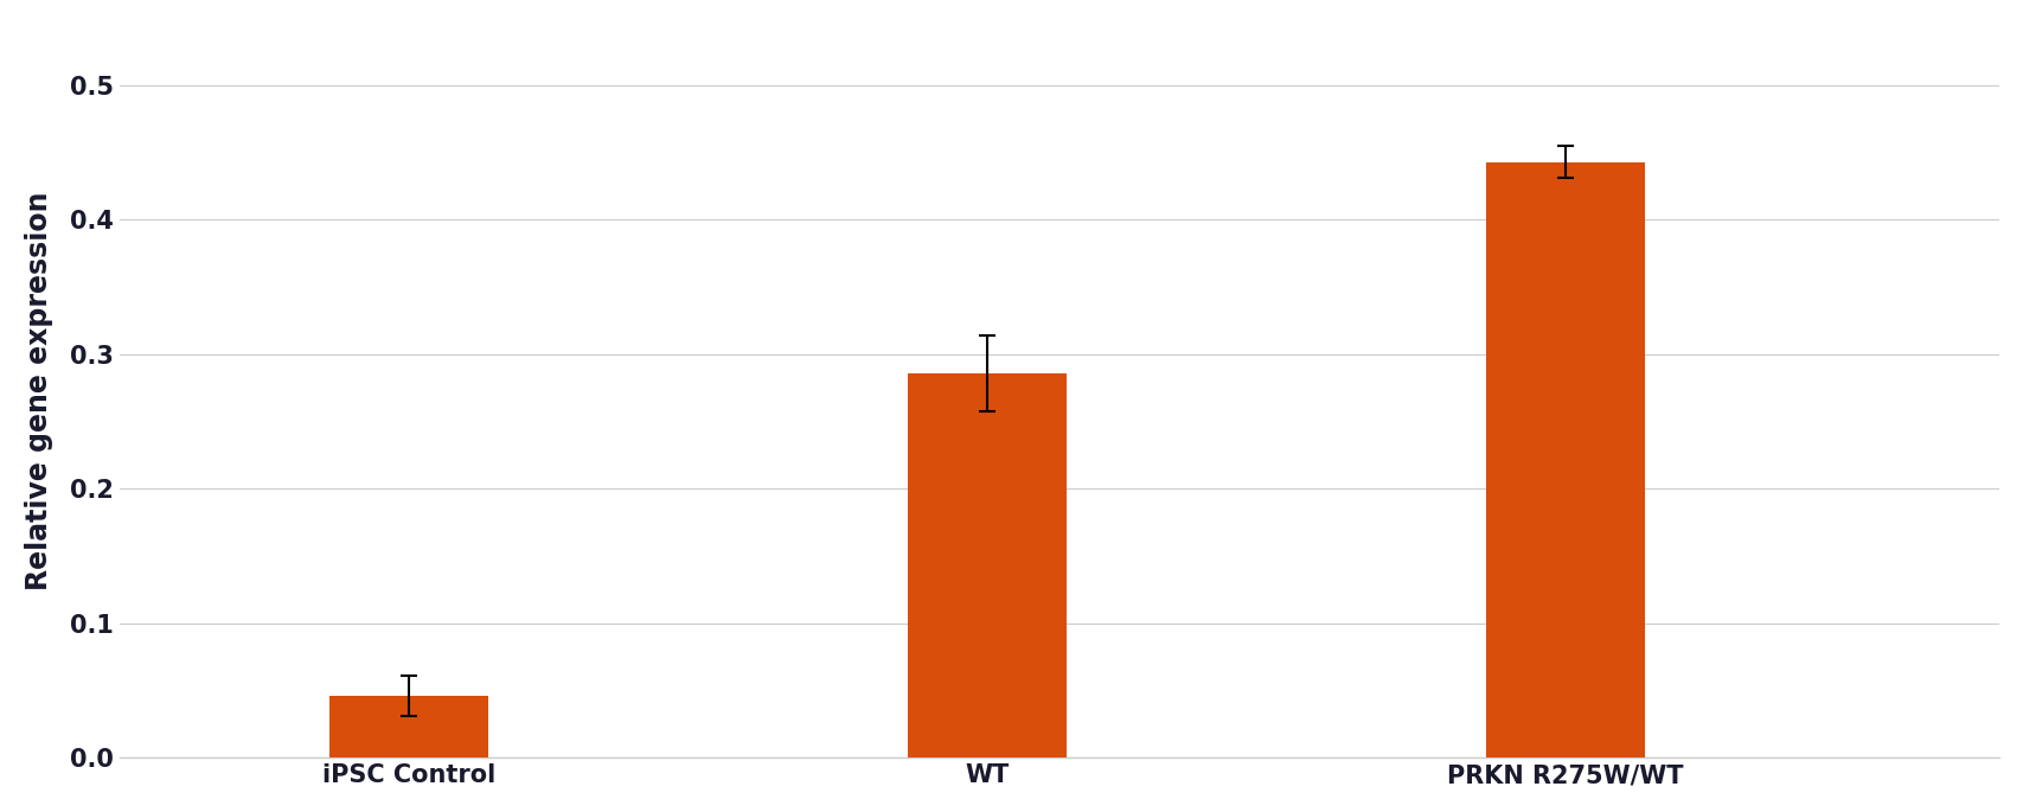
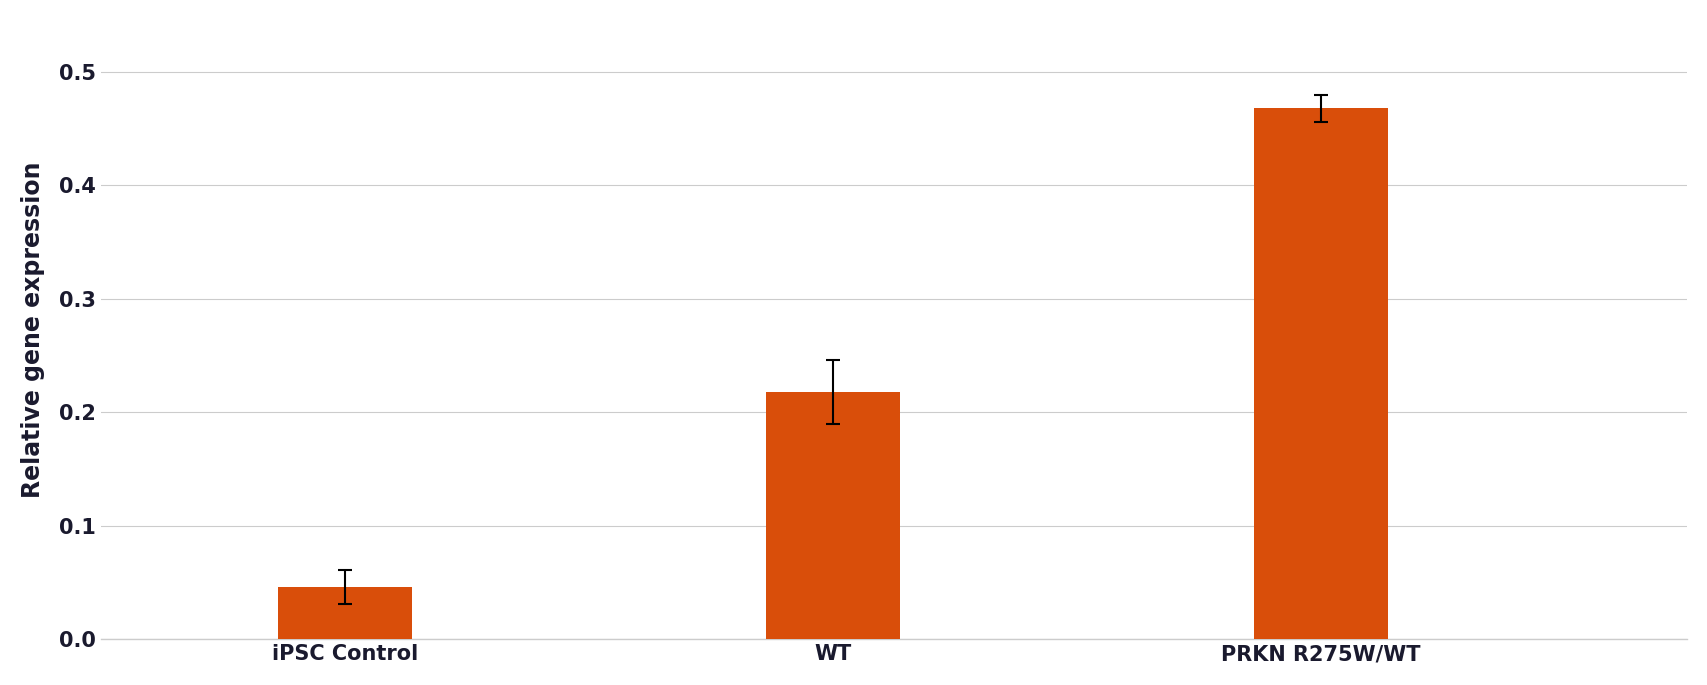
WT: 0.286 -> 0.218
PRKN R275W/WT: 0.443 -> 0.468
